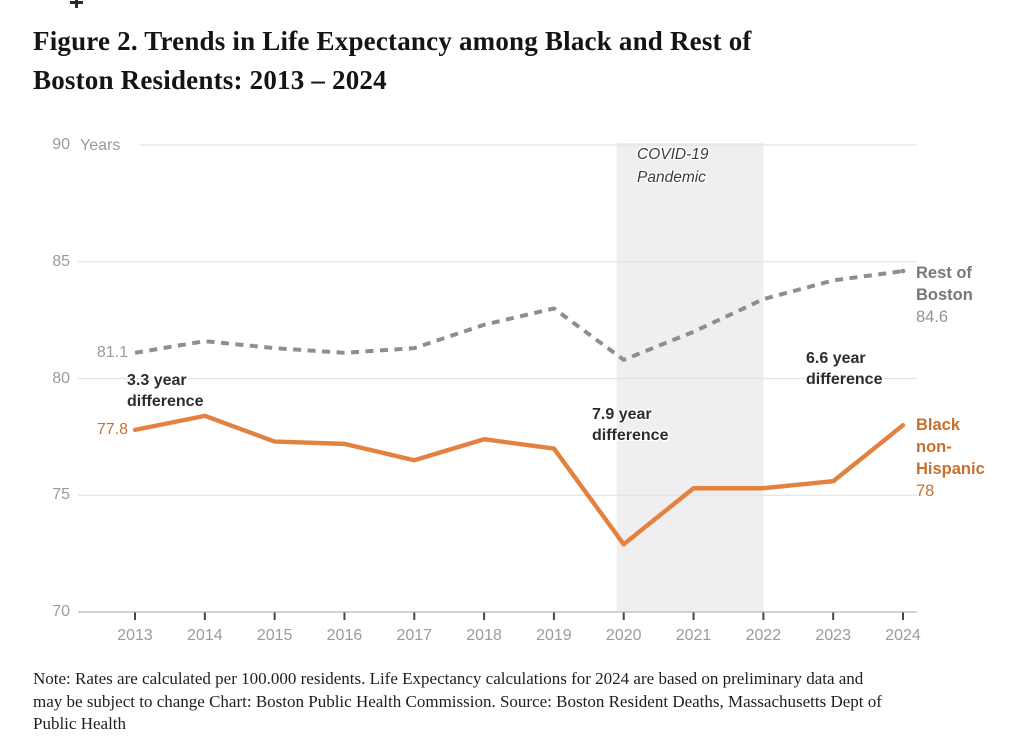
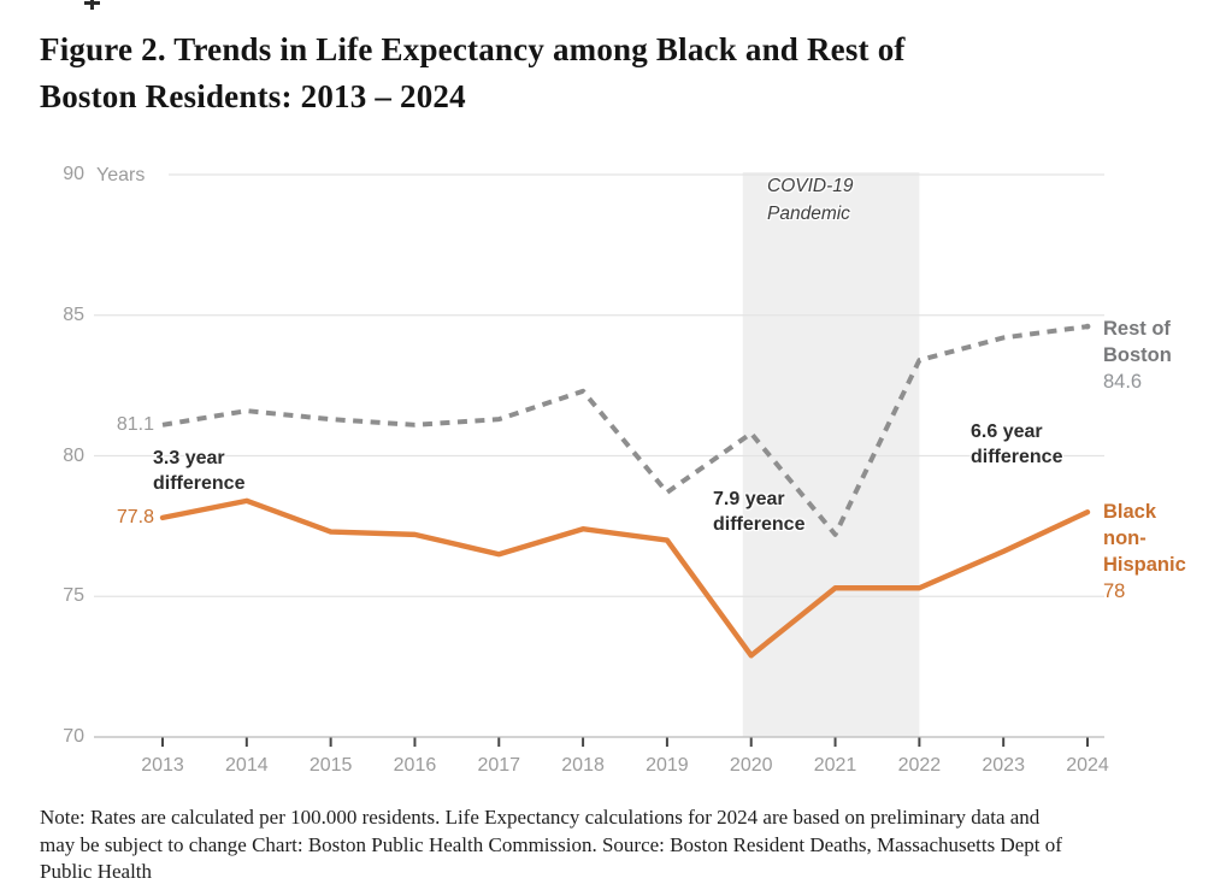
Rest of Boston/2019: 83.0 -> 78.7
Rest of Boston/2021: 82.0 -> 77.2
Black non-Hispanic/2023: 75.6 -> 76.6
